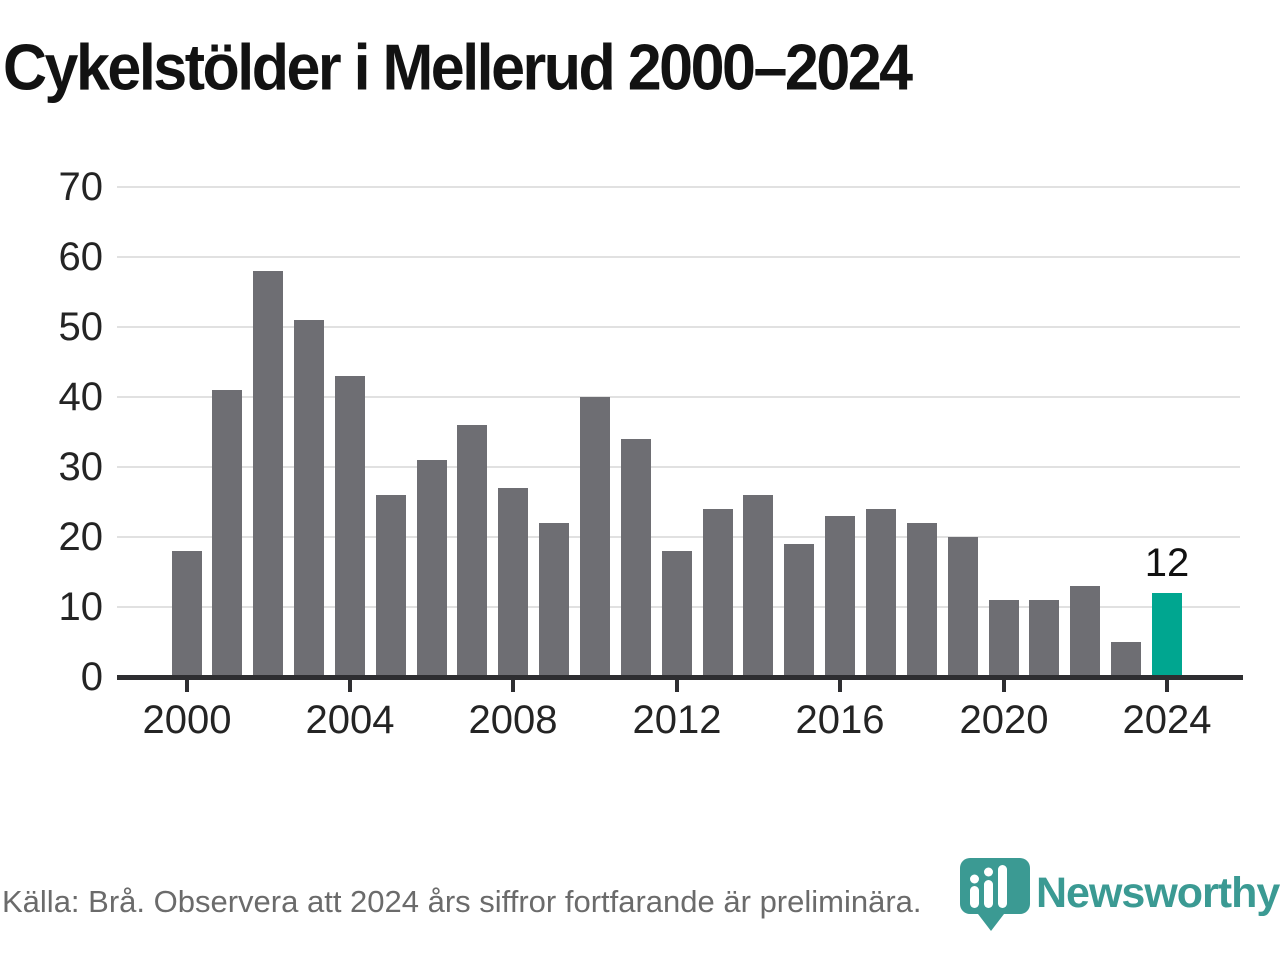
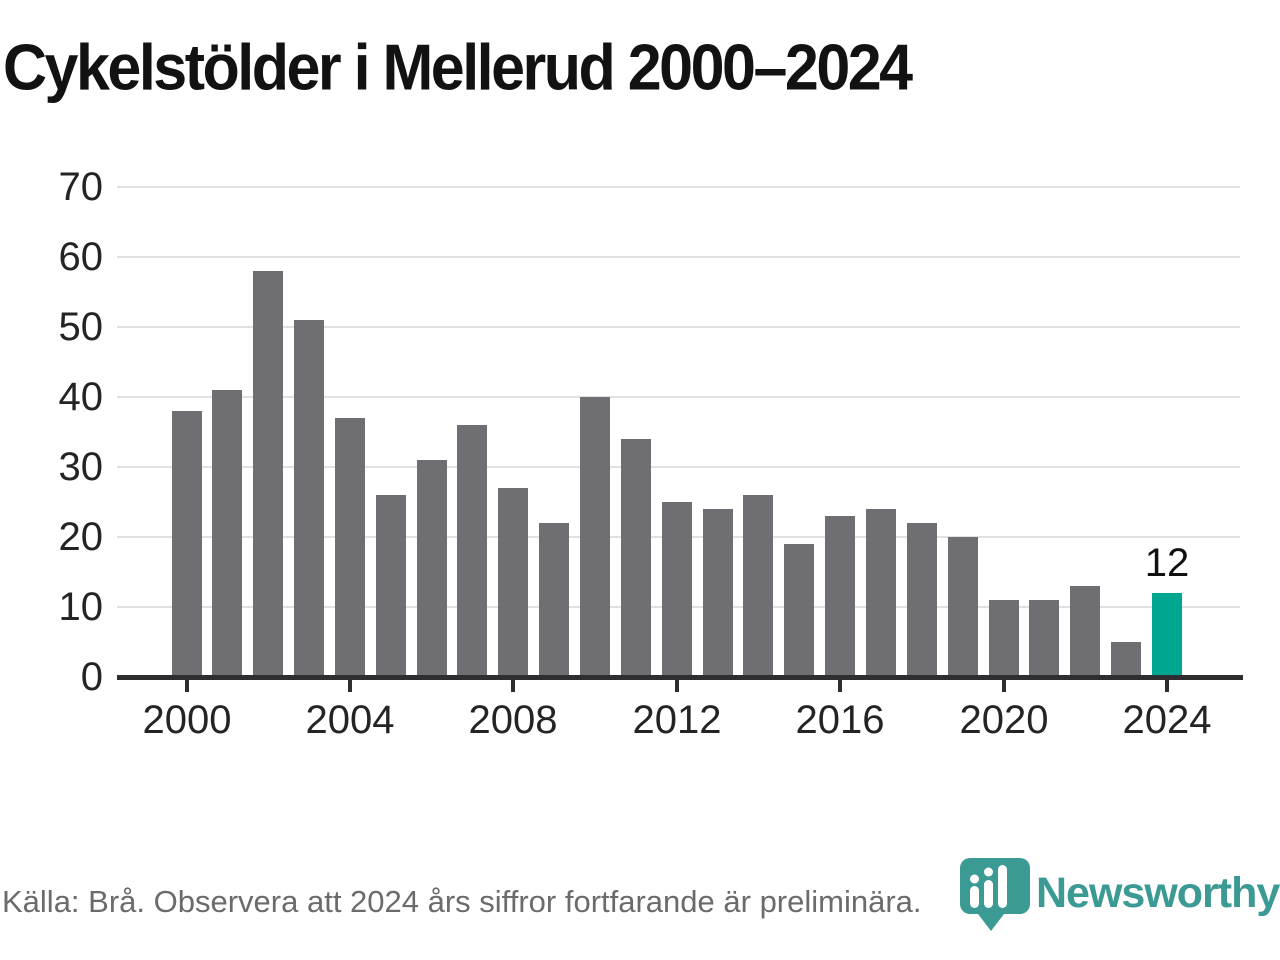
2000: 18 -> 38
2004: 43 -> 37
2012: 18 -> 25
